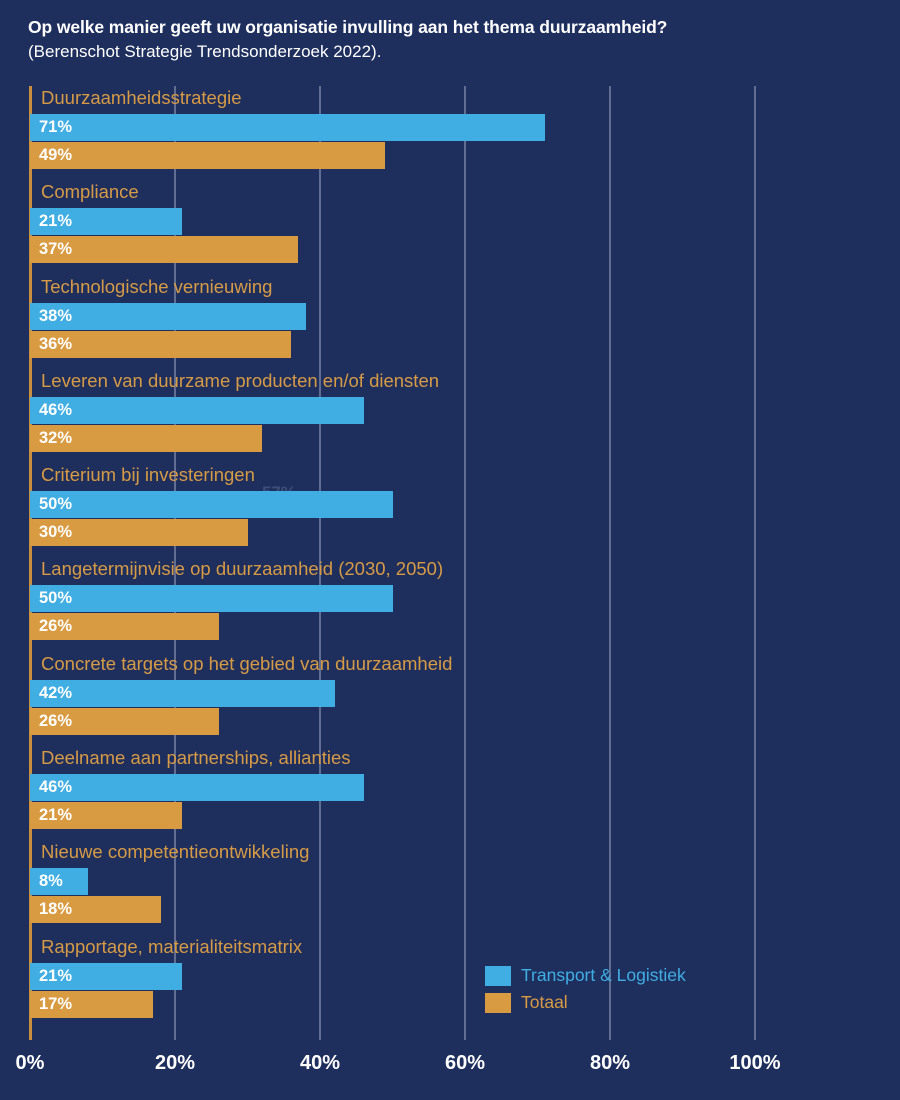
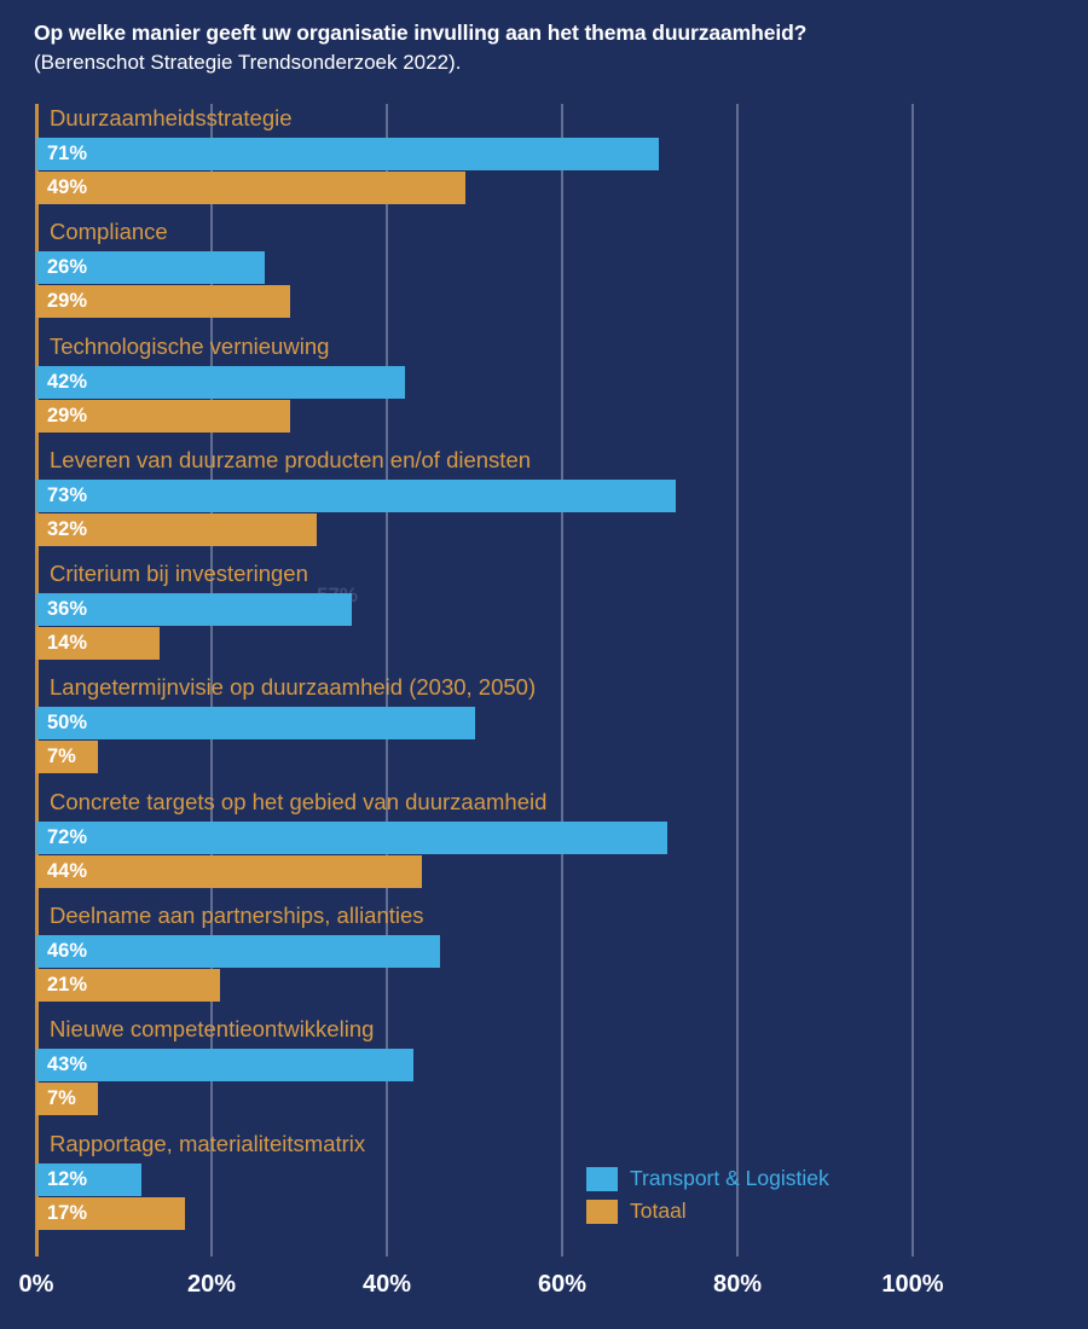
Transport & Logistiek/Compliance: 21% -> 26%
Totaal/Compliance: 37% -> 29%
Transport & Logistiek/Technologische vernieuwing: 38% -> 42%
Totaal/Technologische vernieuwing: 36% -> 29%
Transport & Logistiek/Leveren van duurzame producten en/of diensten: 46% -> 73%
Transport & Logistiek/Criterium bij investeringen: 50% -> 36%
Totaal/Criterium bij investeringen: 30% -> 14%
Totaal/Langetermijnvisie op duurzaamheid (2030, 2050): 26% -> 7%
Transport & Logistiek/Concrete targets op het gebied van duurzaamheid: 42% -> 72%
Totaal/Concrete targets op het gebied van duurzaamheid: 26% -> 44%
Transport & Logistiek/Nieuwe competentieontwikkeling: 8% -> 43%
Totaal/Nieuwe competentieontwikkeling: 18% -> 7%
Transport & Logistiek/Rapportage, materialiteitsmatrix: 21% -> 12%
